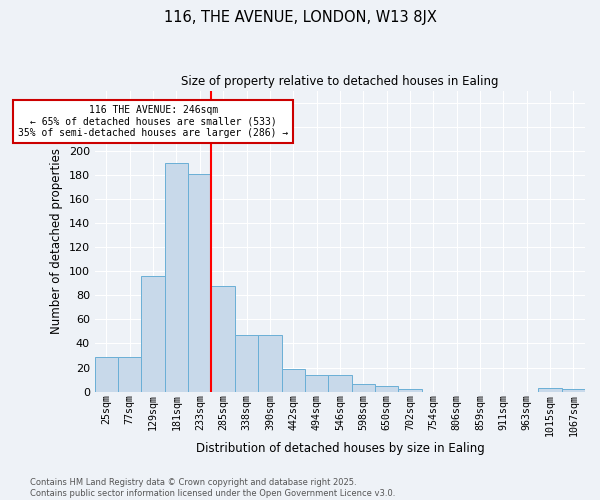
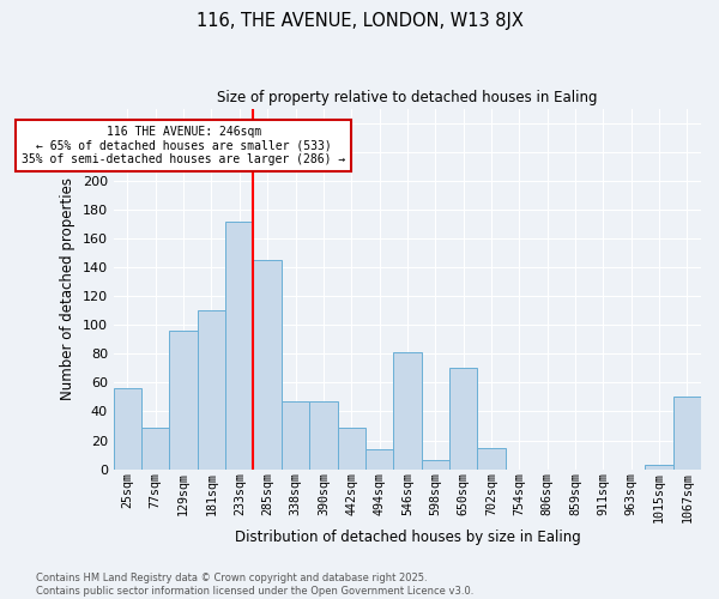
25sqm: 29 -> 56
181sqm: 190 -> 110
233sqm: 181 -> 172
285sqm: 88 -> 145
442sqm: 19 -> 29
546sqm: 14 -> 81
650sqm: 5 -> 70
702sqm: 2 -> 15
1067sqm: 2 -> 50
